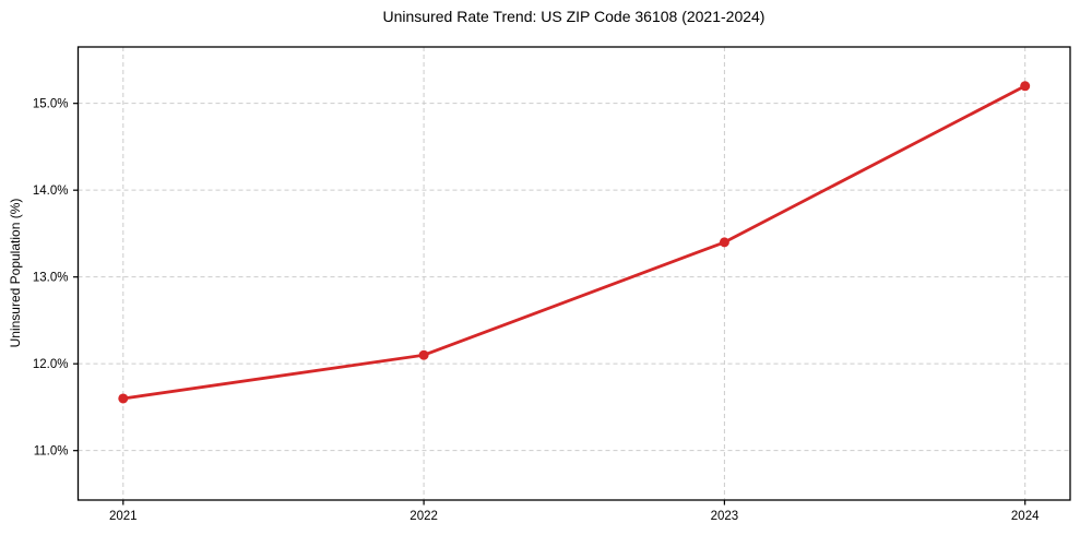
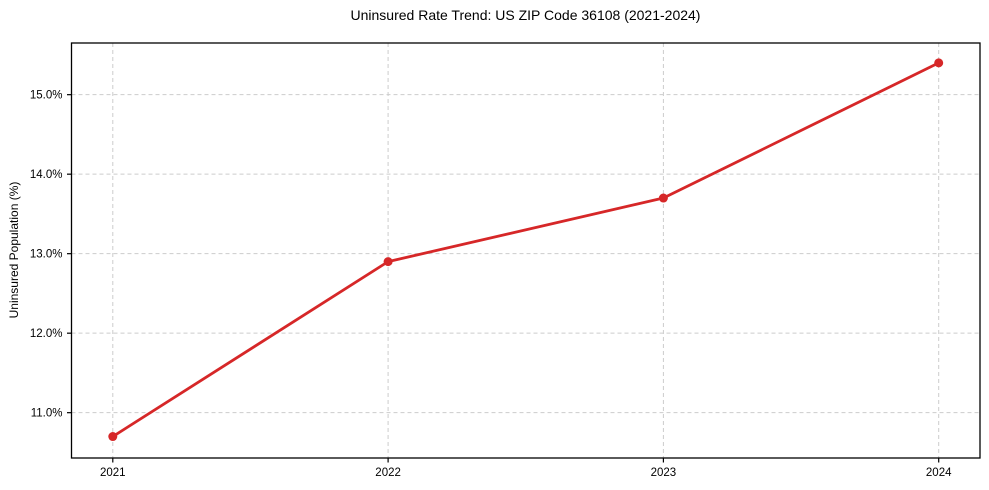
2021: 11.6% -> 10.7%
2022: 12.1% -> 12.9%
2023: 13.4% -> 13.7%
2024: 15.2% -> 15.4%
